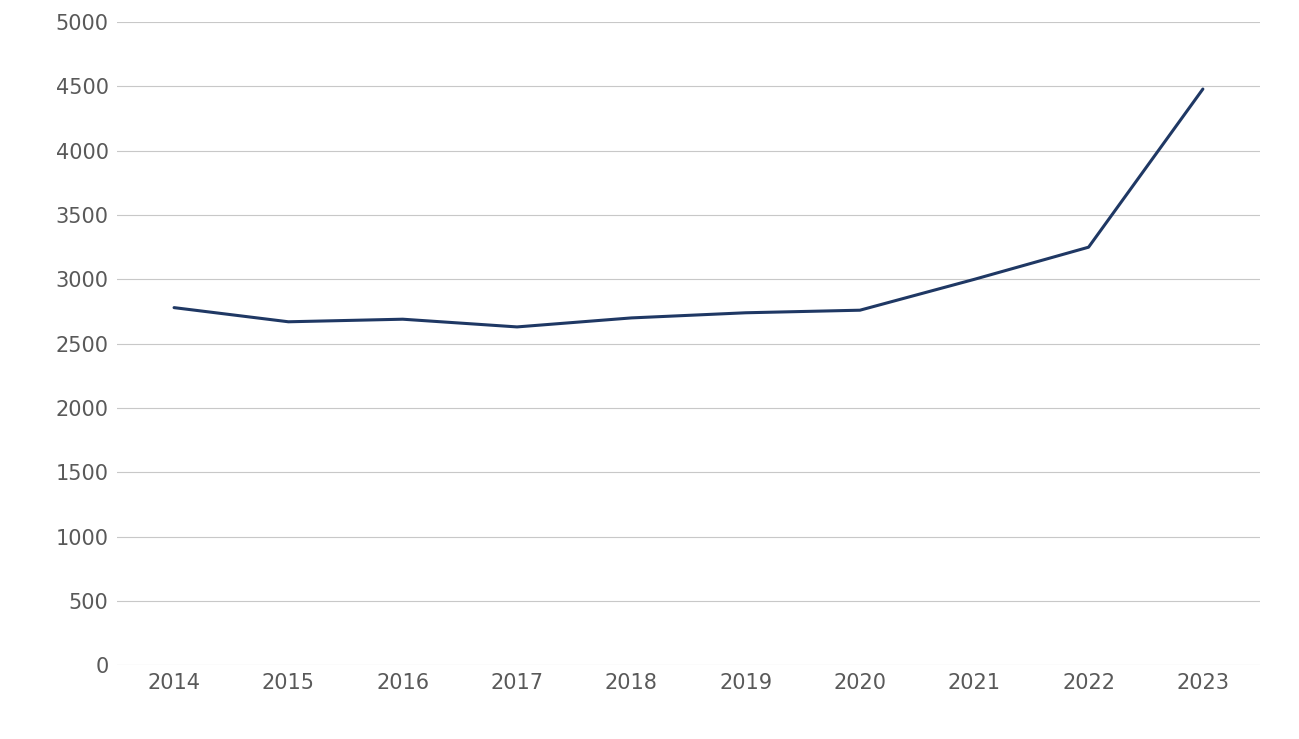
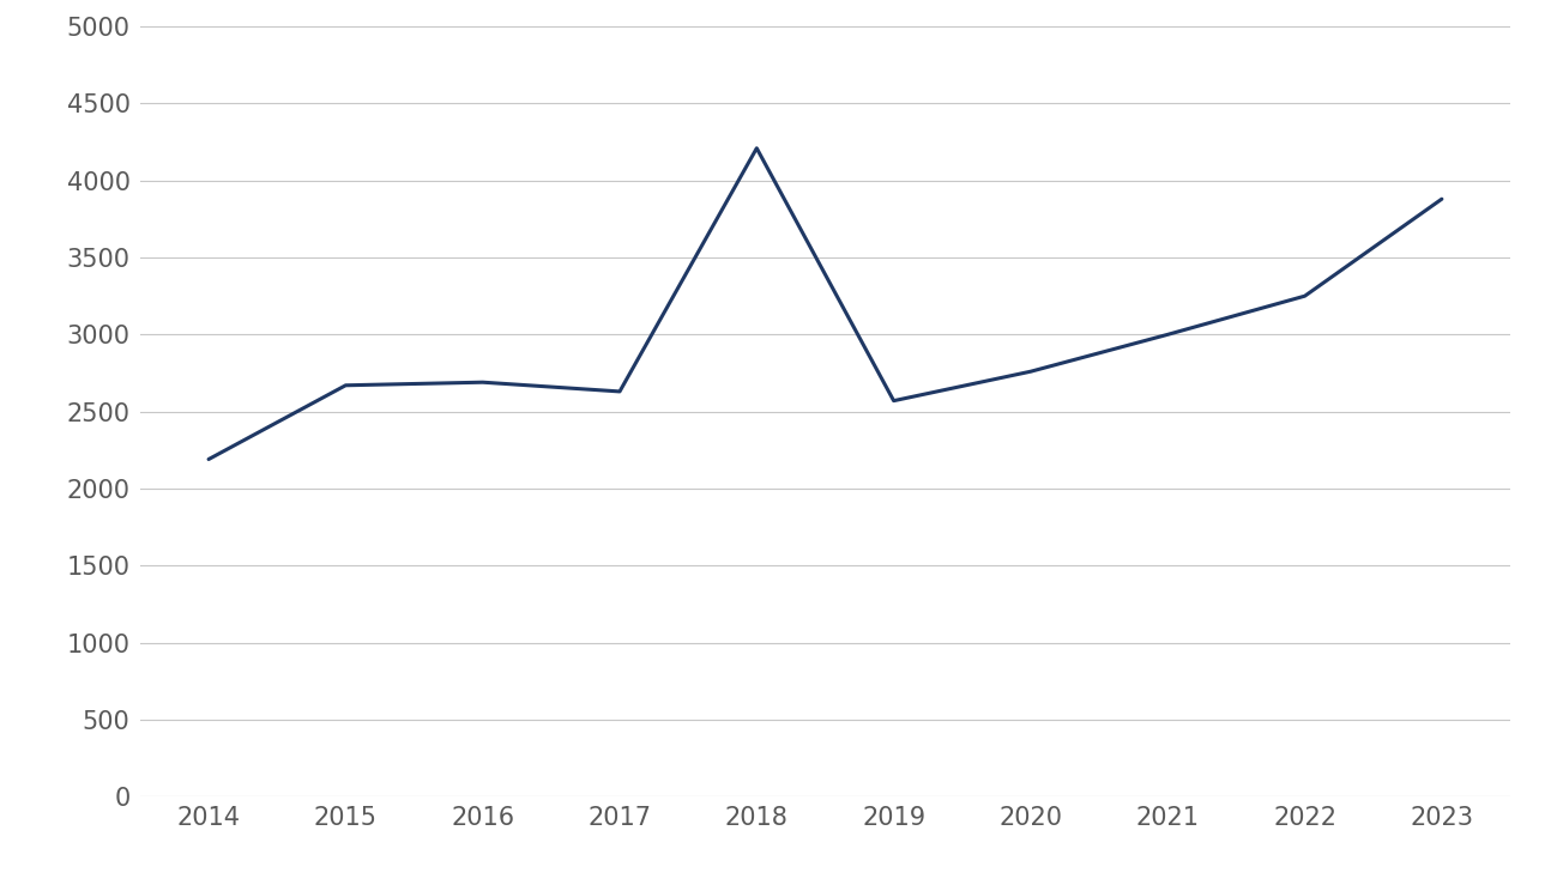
2014: 2780 -> 2190
2018: 2700 -> 4210
2019: 2740 -> 2570
2023: 4480 -> 3880
